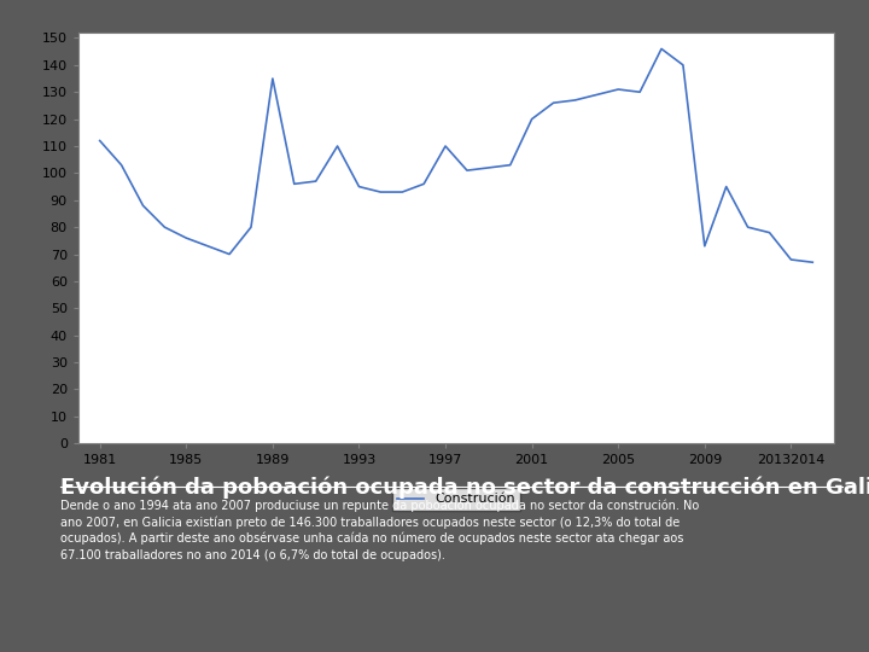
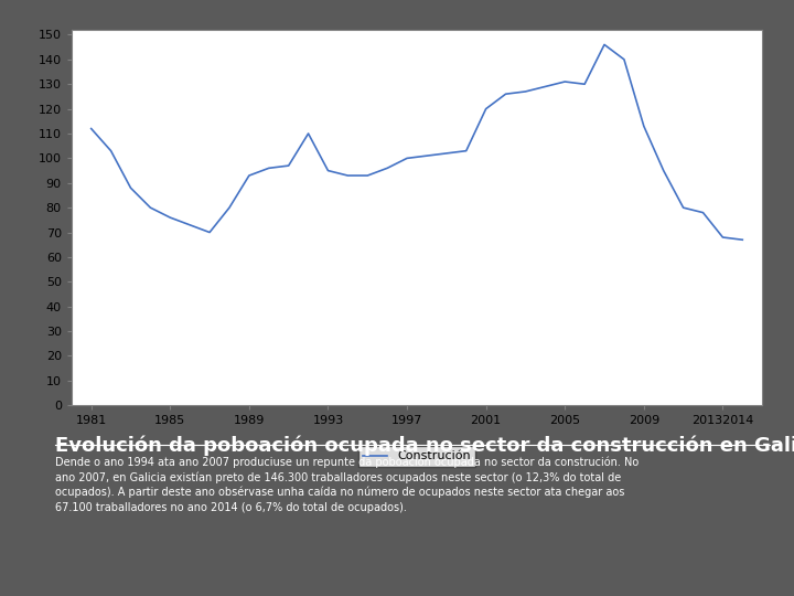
1989: 135 -> 93
1997: 110 -> 100
2009: 73 -> 113
